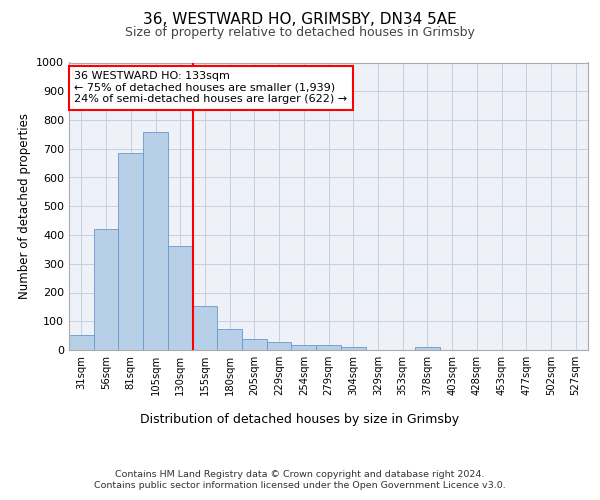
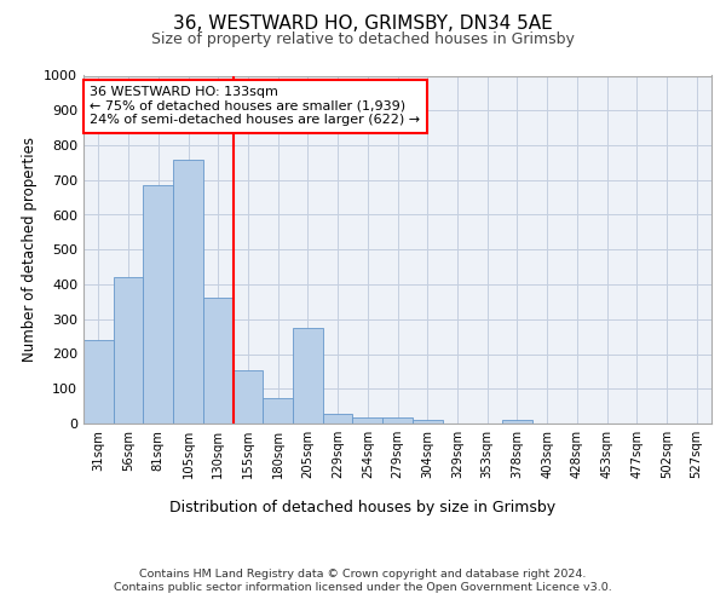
31sqm: 52 -> 240
205sqm: 40 -> 275
